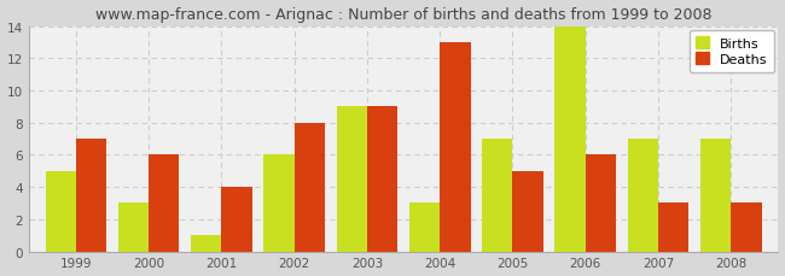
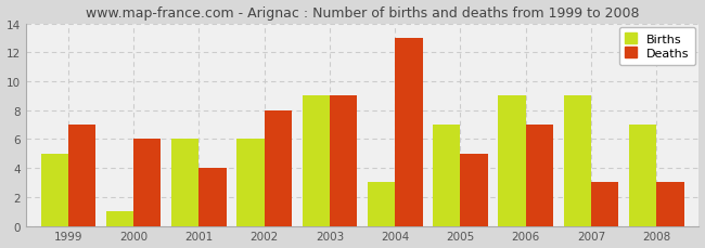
Births/2000: 3 -> 1
Births/2001: 1 -> 6
Births/2006: 14 -> 9
Deaths/2006: 6 -> 7
Births/2007: 7 -> 9
